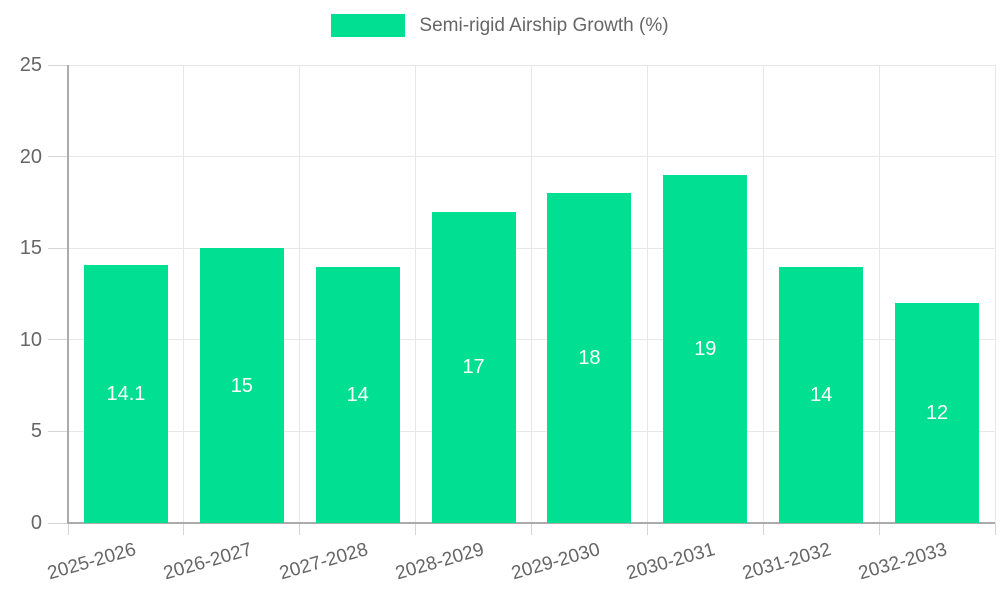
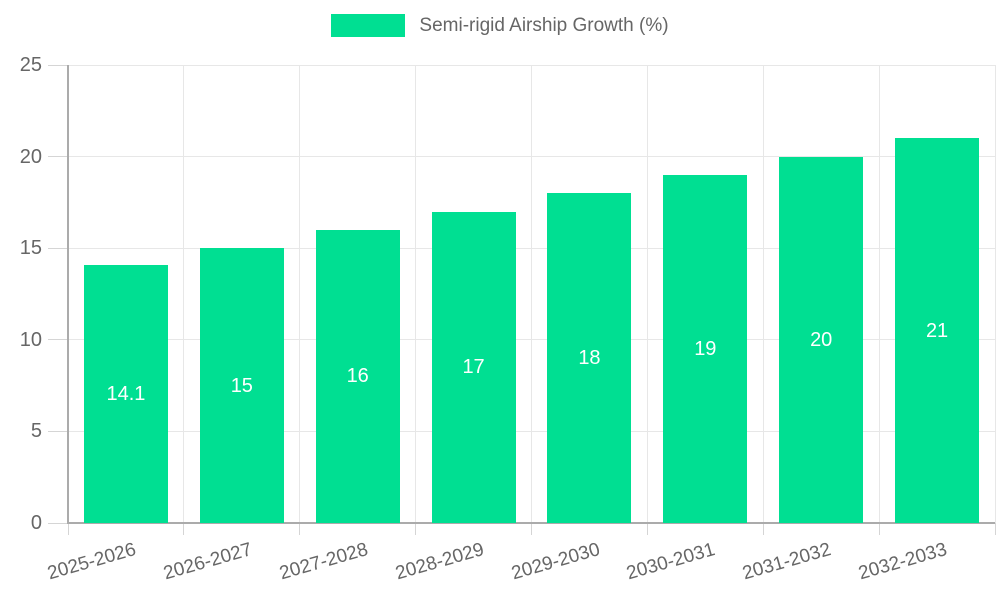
2027-2028: 14 -> 16
2031-2032: 14 -> 20
2032-2033: 12 -> 21
